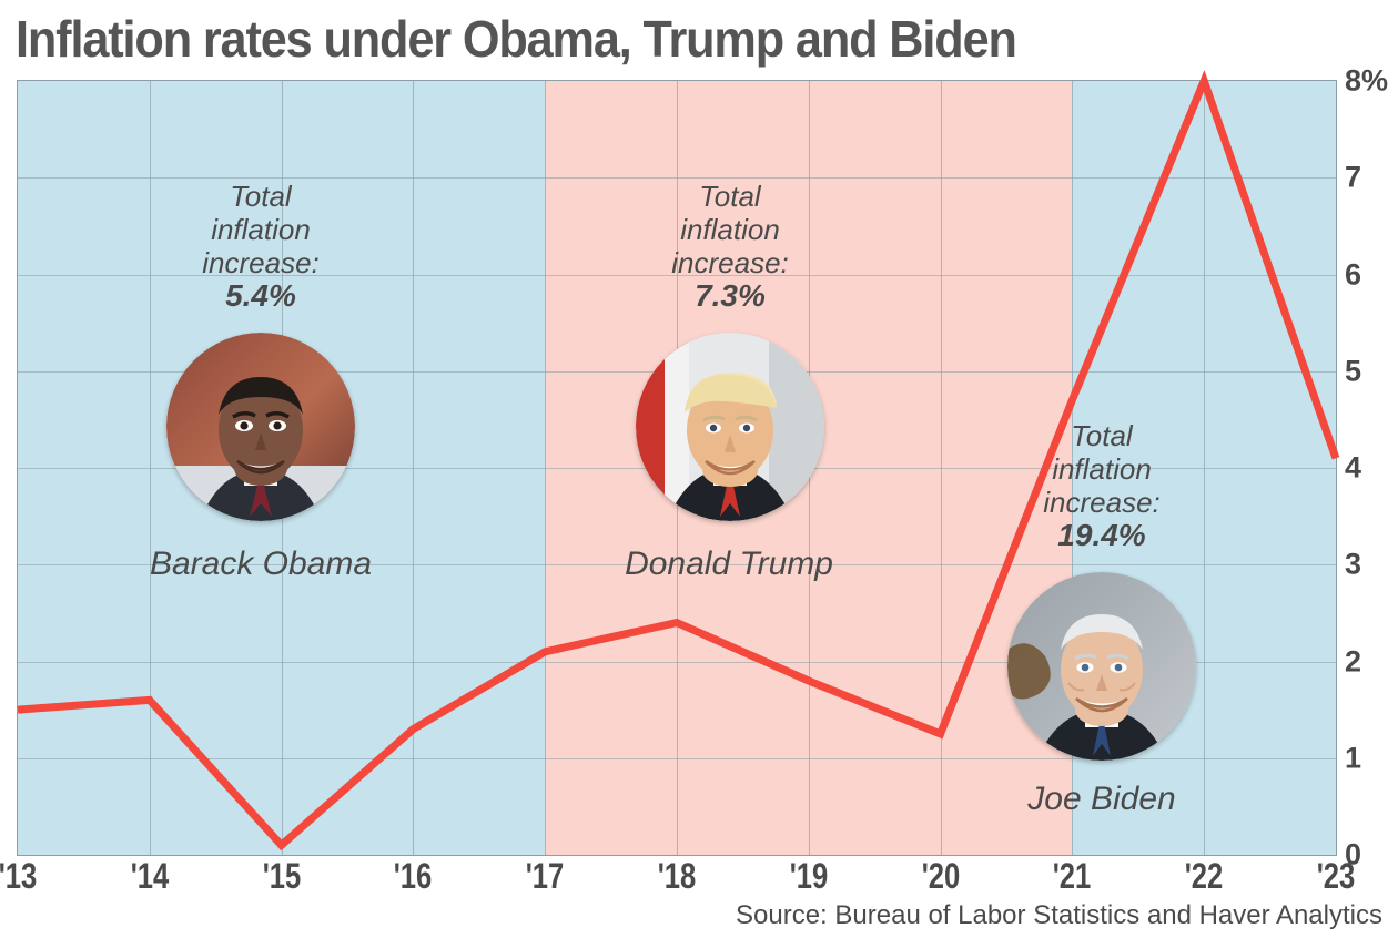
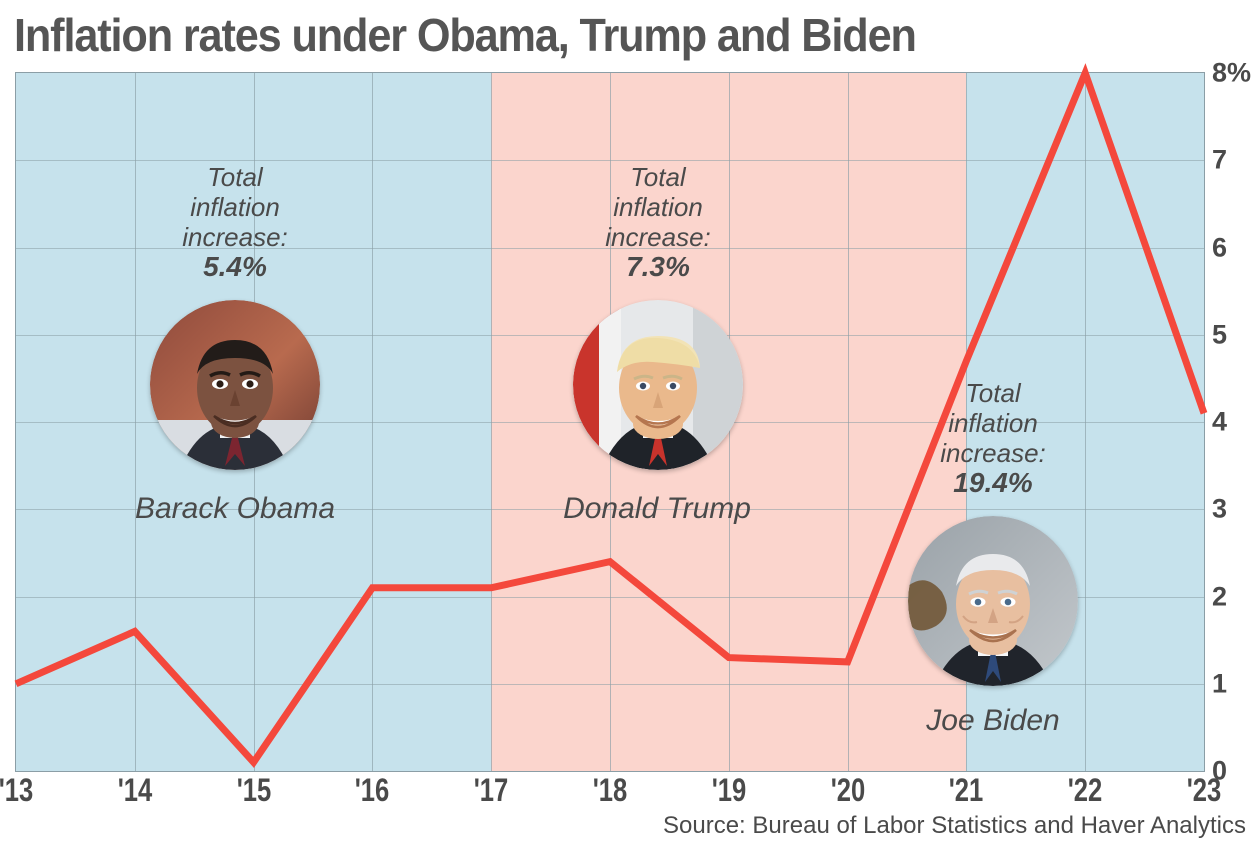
'13: 1.5% -> 1.0%
'16: 1.3% -> 2.1%
'19: 1.8% -> 1.3%
